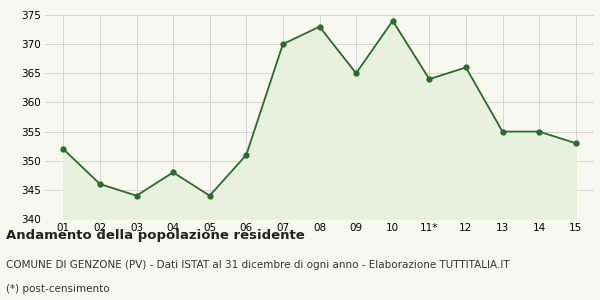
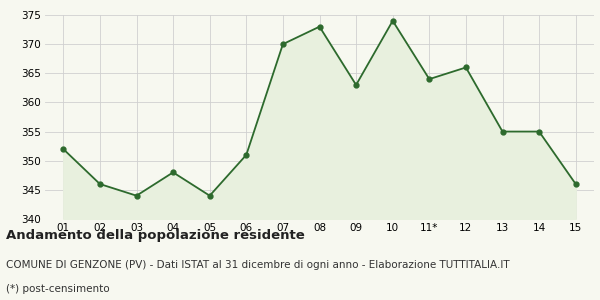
09: 365 -> 363
15: 353 -> 346
